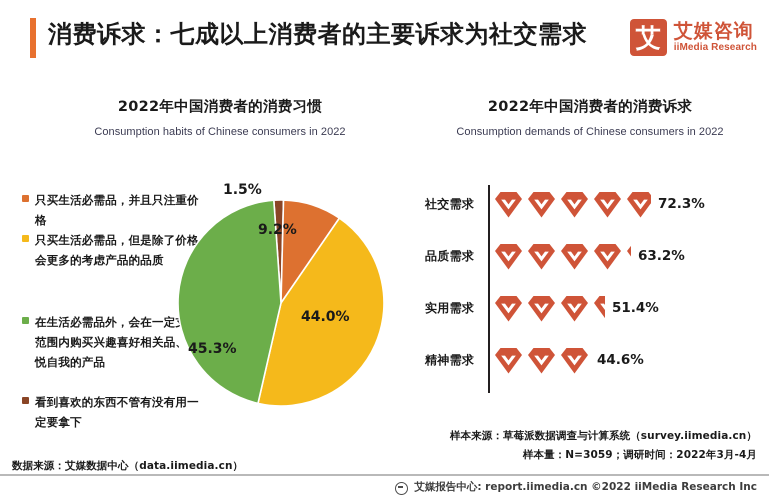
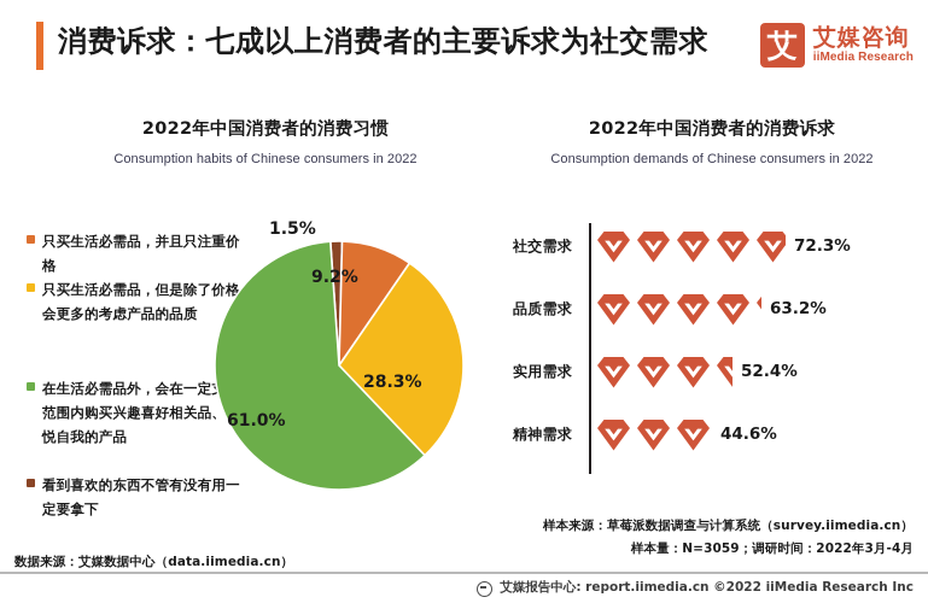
2022年中国消费者的消费习惯/只买生活必需品，但是除了价格会更多的考虑产品的品质: 44.0% -> 28.3%
2022年中国消费者的消费习惯/在生活必需品外，会在一定支出范围内购买兴趣喜好相关品、愉悦自我的产品: 45.3% -> 61.0%
2022年中国消费者的消费诉求/实用需求: 51.4% -> 52.4%
